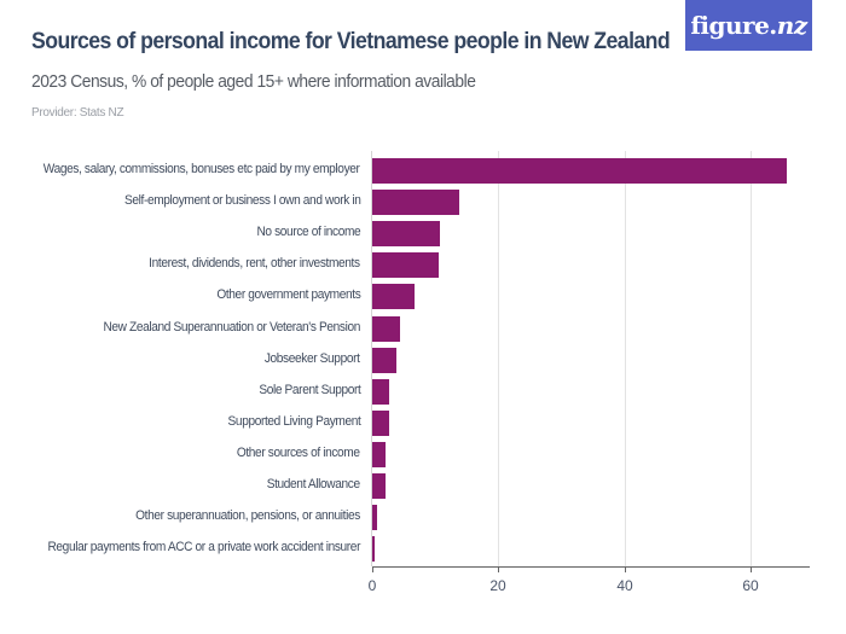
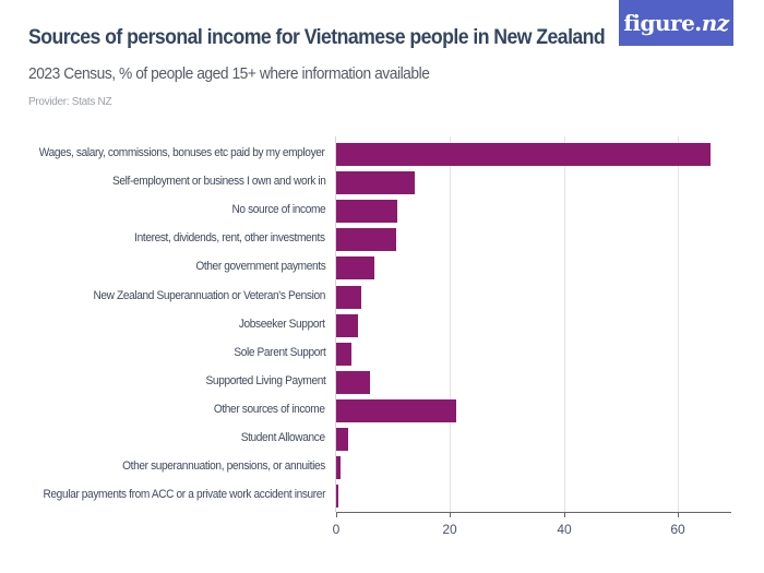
Supported Living Payment: 3 -> 6
Other sources of income: 2 -> 21
